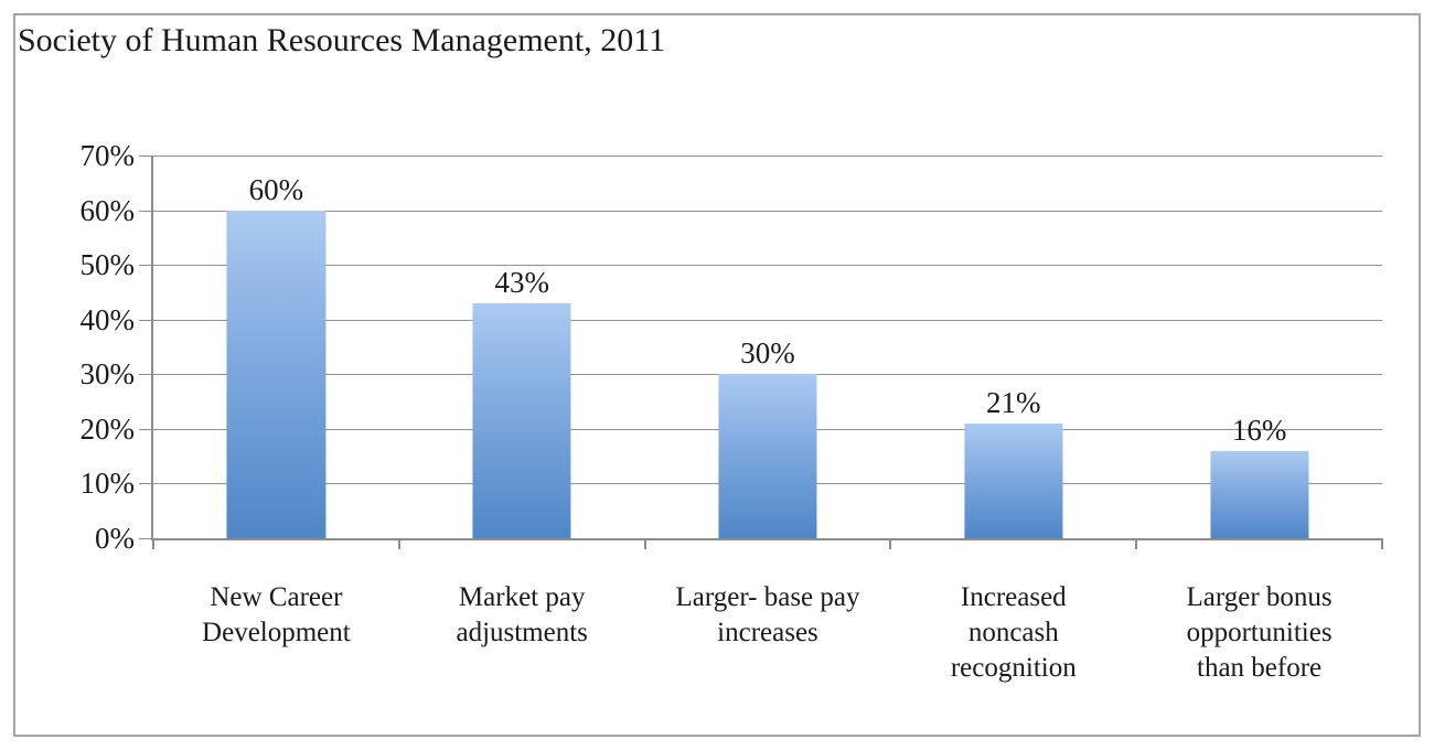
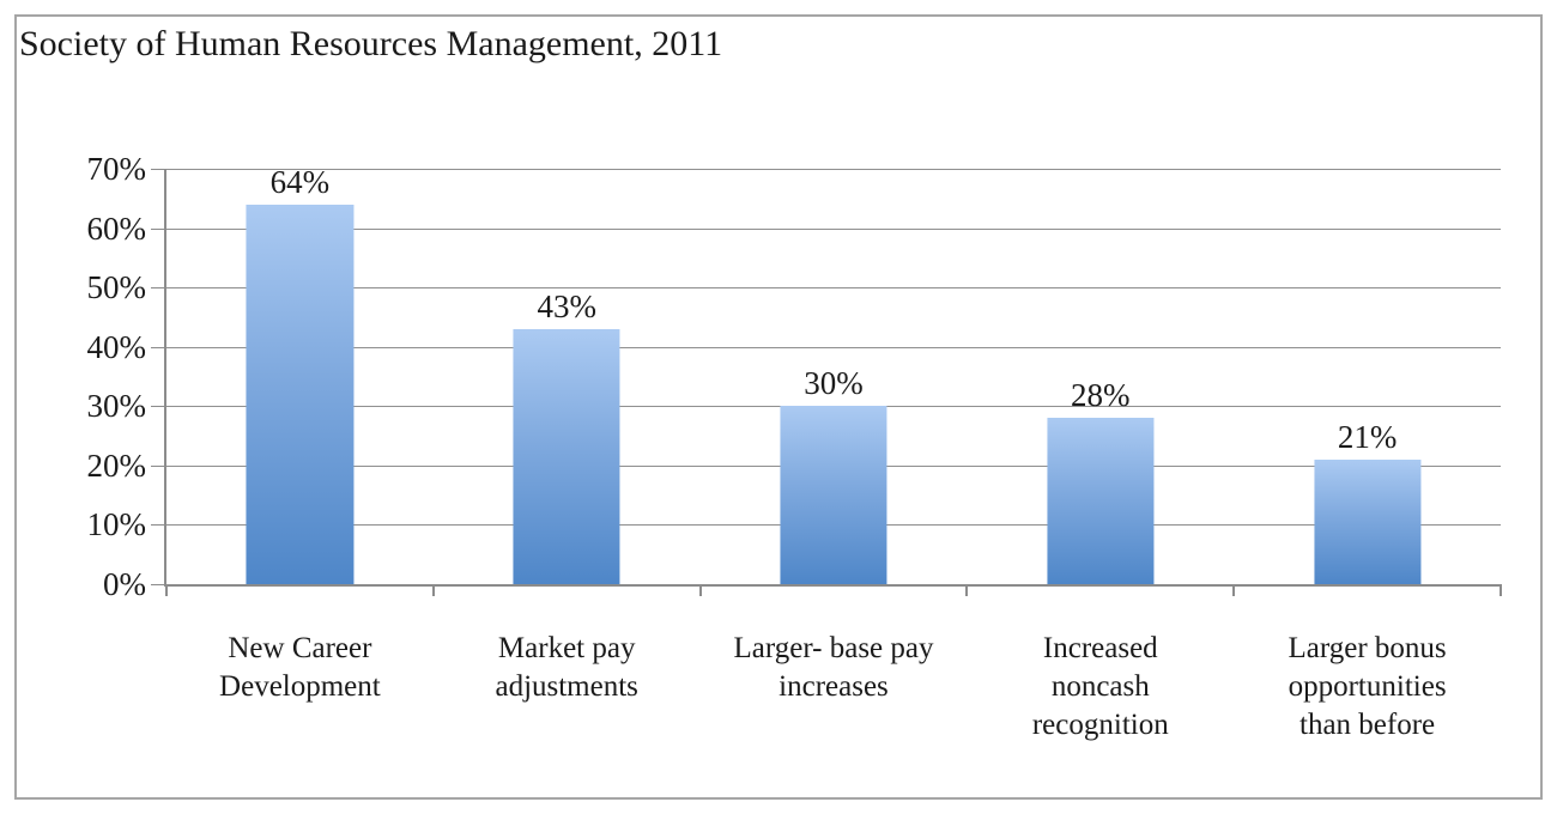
New Career Development: 60% -> 64%
Increased noncash recognition: 21% -> 28%
Larger bonus opportunities than before: 16% -> 21%
